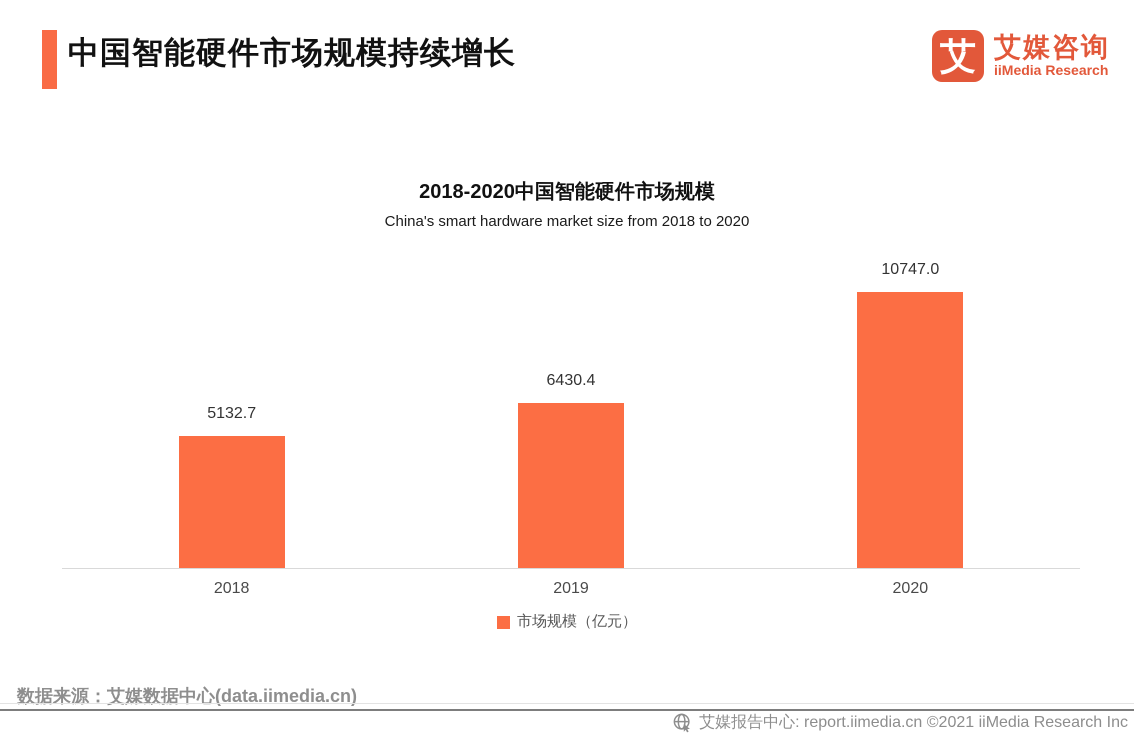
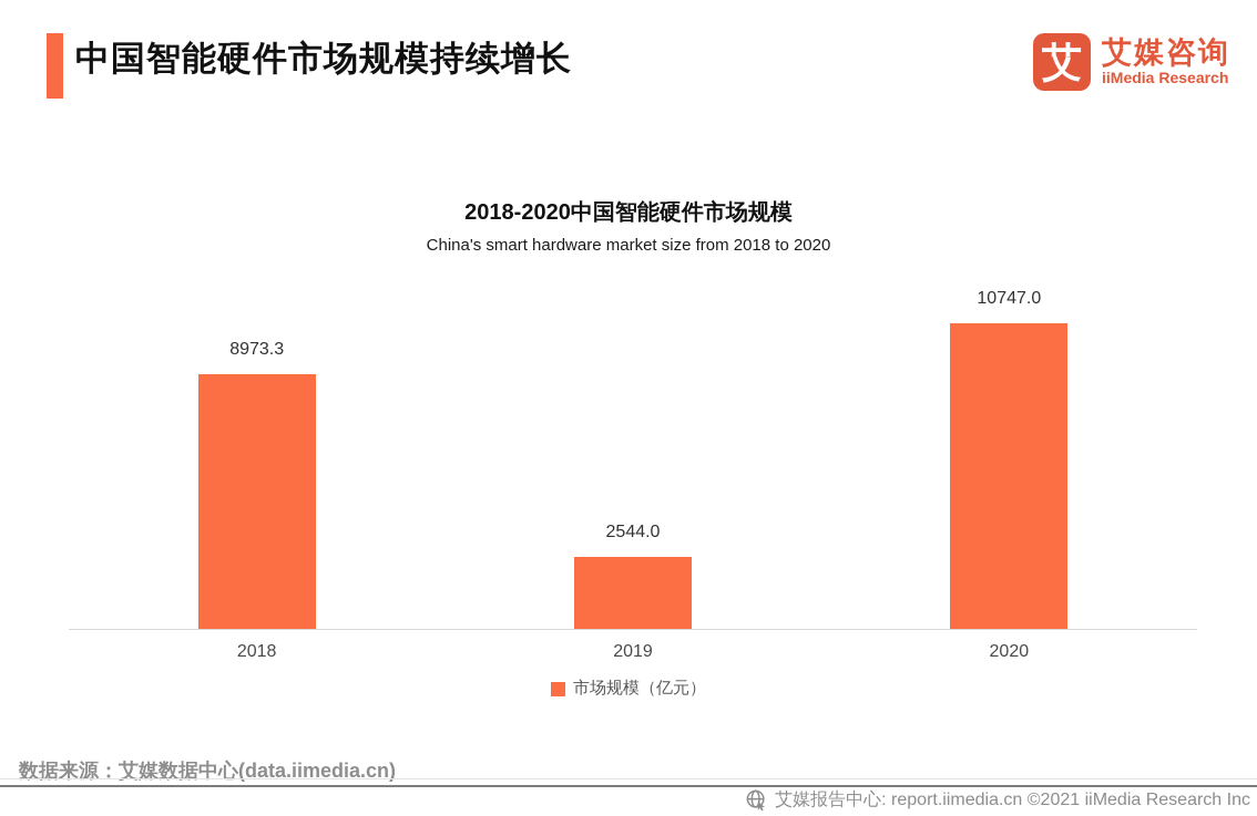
2018: 5132.7 -> 8973.3
2019: 6430.4 -> 2544.0
